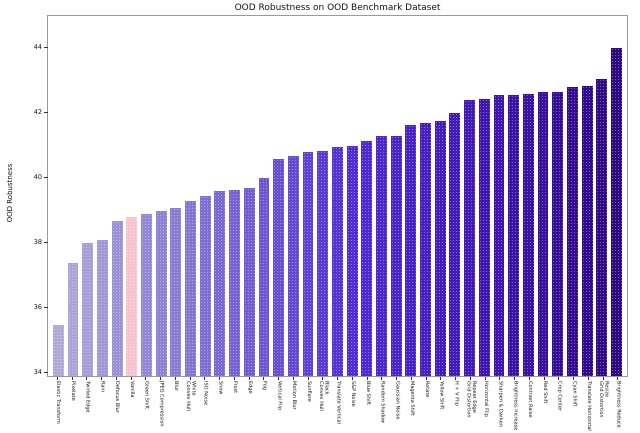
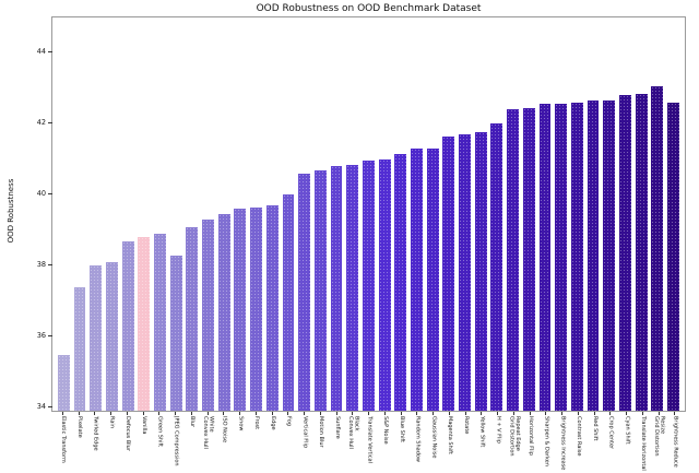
JPEG Compression: 38.9 -> 38.2
Brightness Reduce: 43.9 -> 42.5
